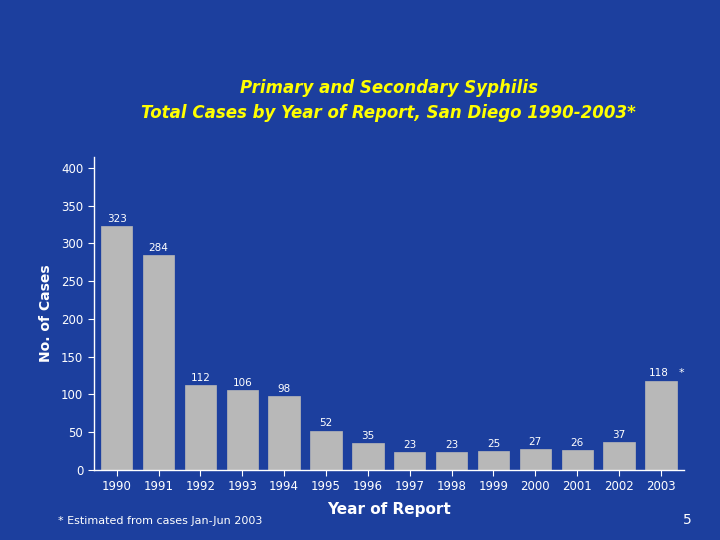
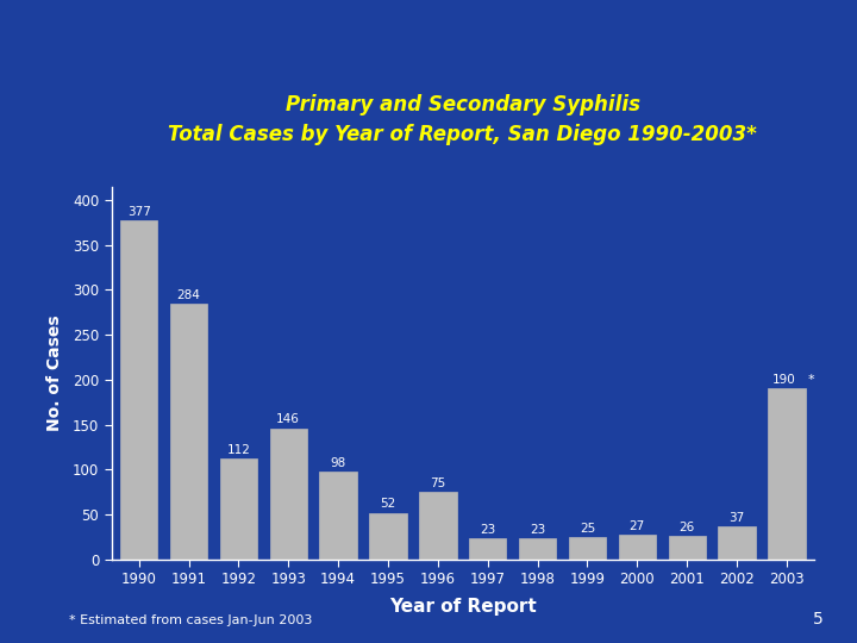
1990: 323 -> 377
1993: 106 -> 146
1996: 35 -> 75
2003: 118 -> 190
